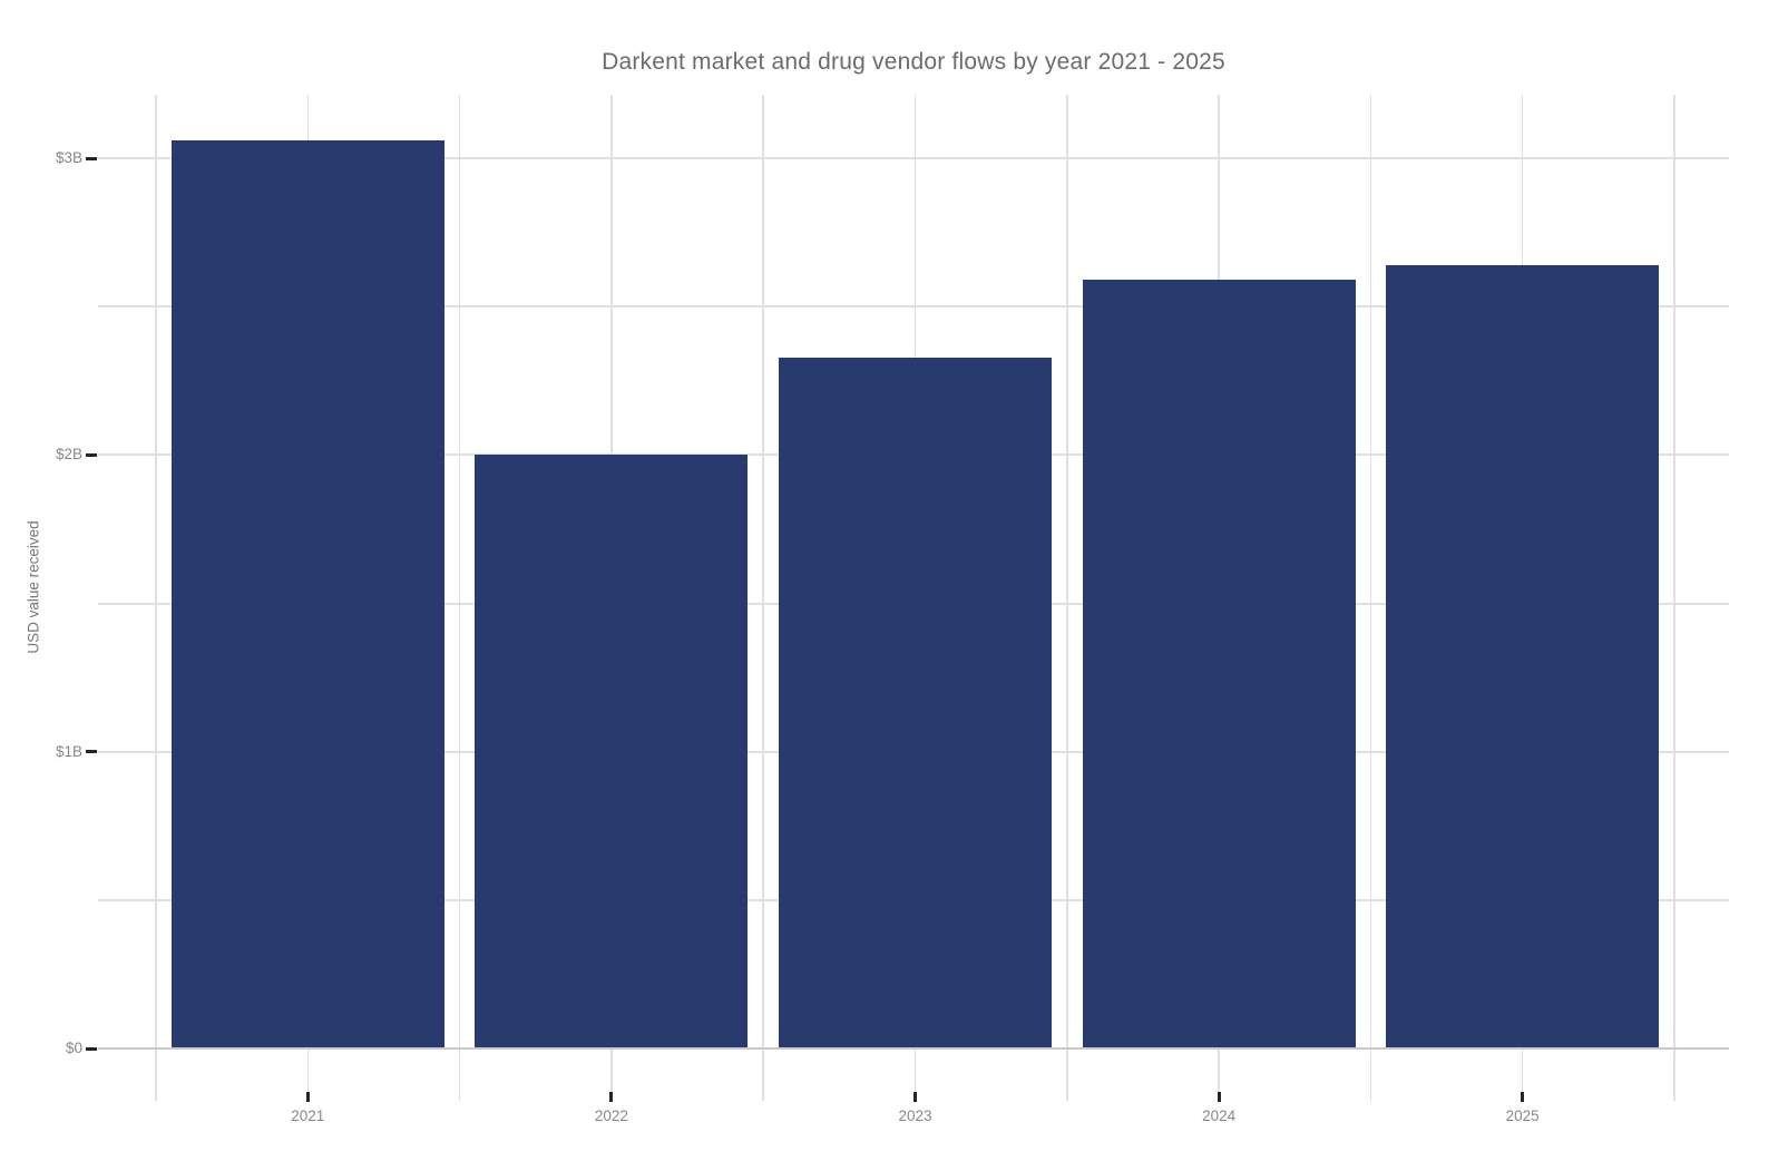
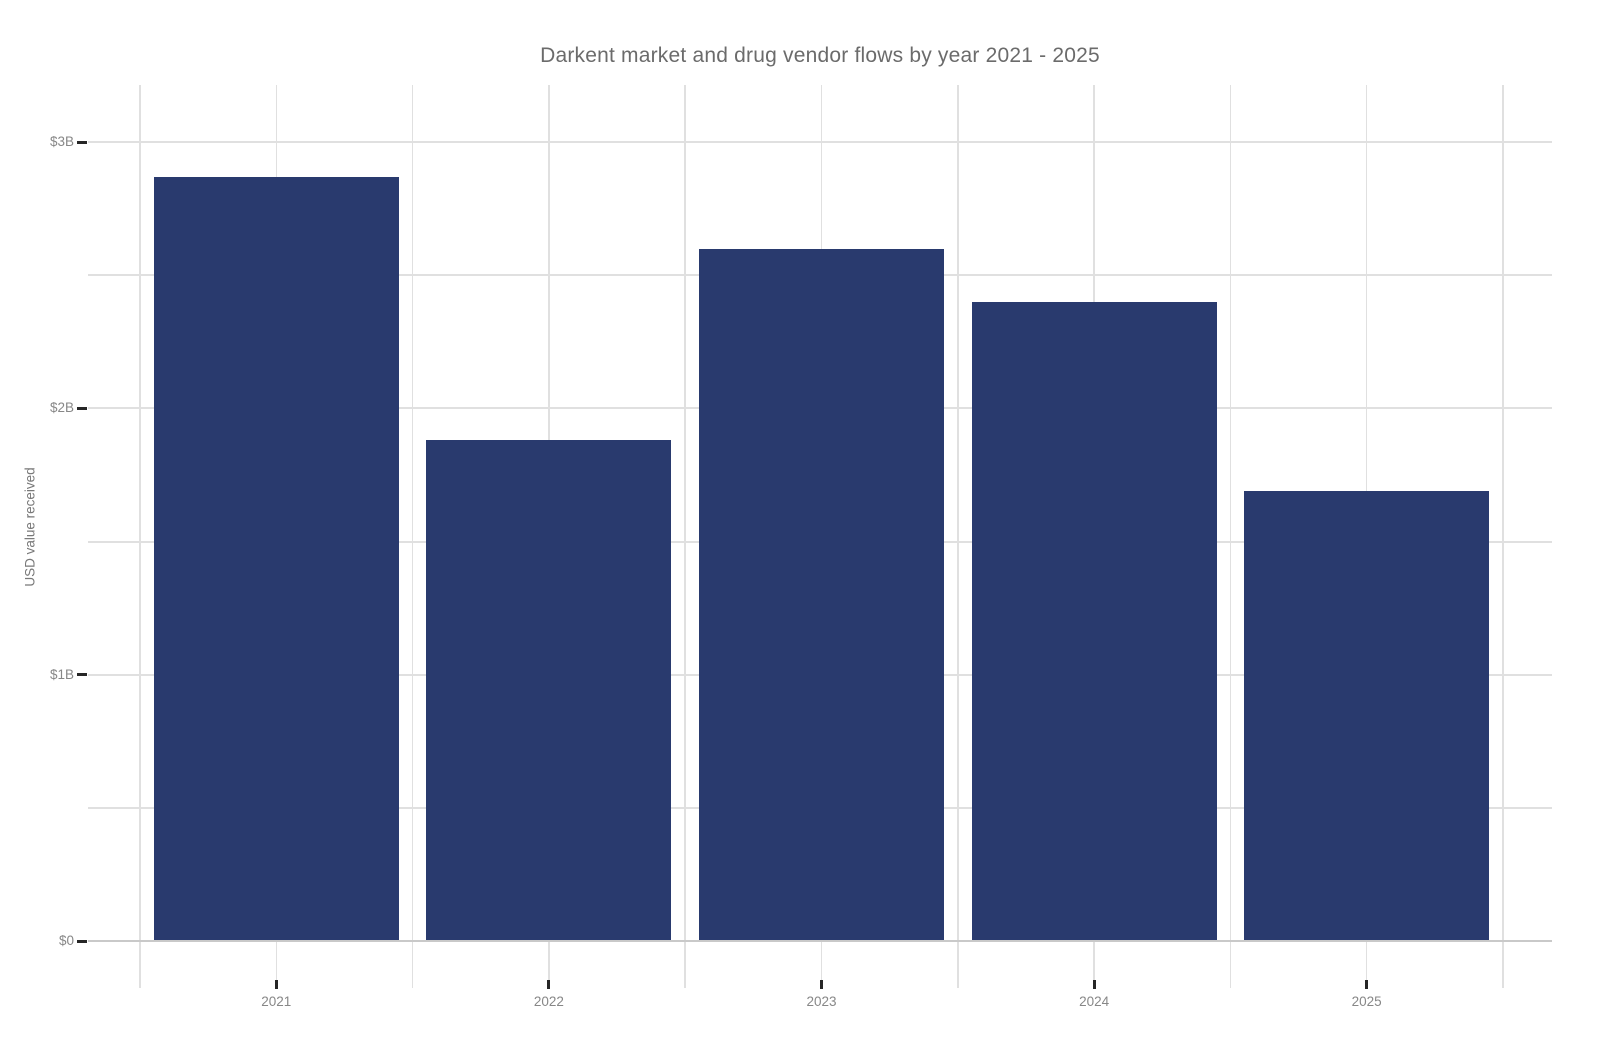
2021: $3.06B -> $2.87B
2022: $2.00B -> $1.88B
2023: $2.33B -> $2.60B
2024: $2.59B -> $2.40B
2025: $2.64B -> $1.69B
